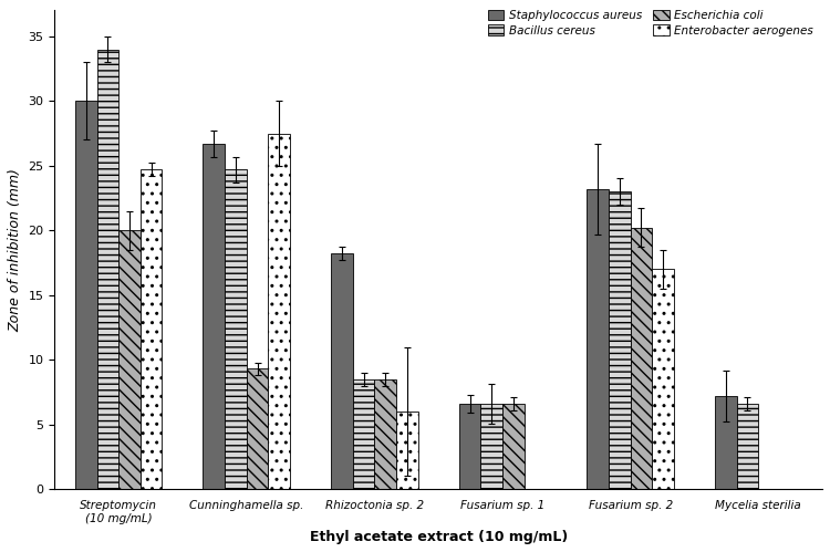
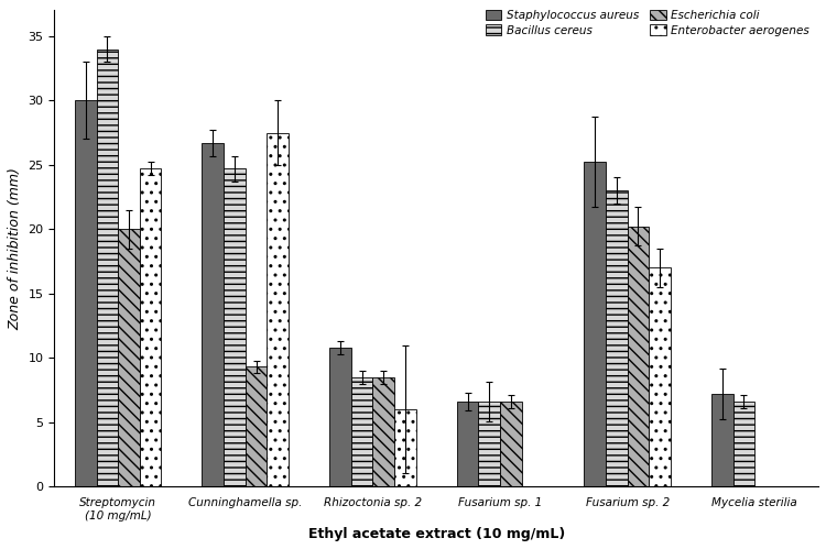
Staphylococcus aureus/Rhizoctonia sp. 2: 18.2 -> 10.8
Staphylococcus aureus/Fusarium sp. 2: 23.2 -> 25.2
